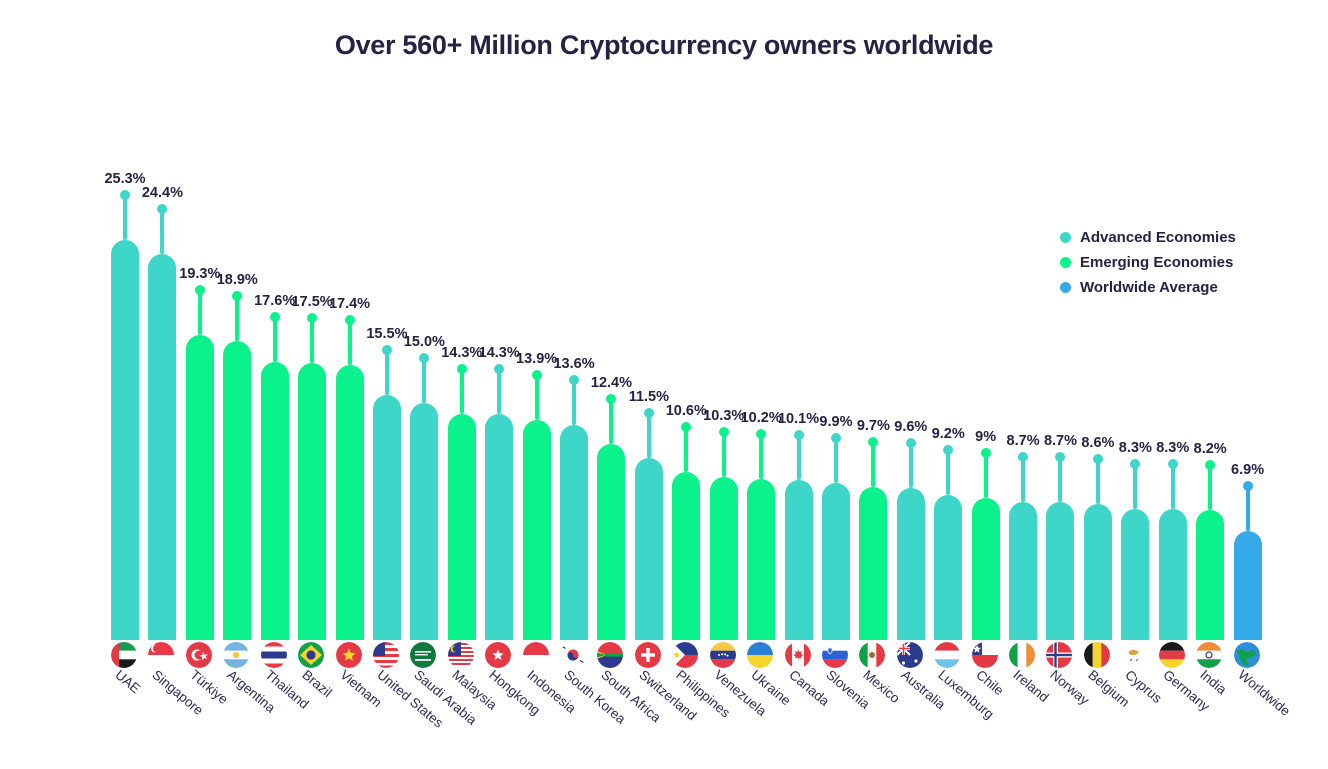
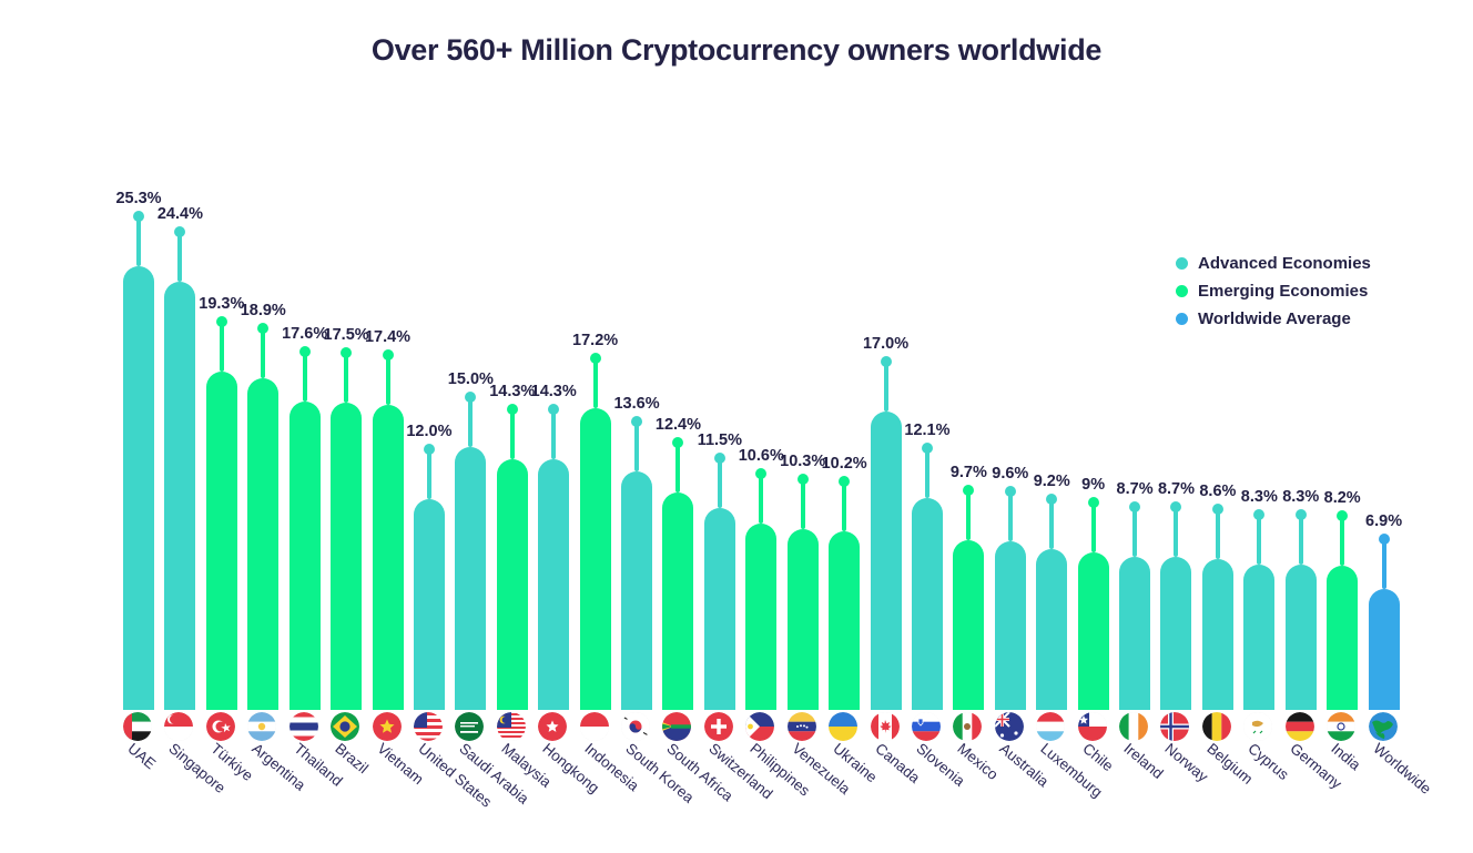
United States: 15.5% -> 12.0%
Indonesia: 13.9% -> 17.2%
Canada: 10.1% -> 17.0%
Slovenia: 9.9% -> 12.1%
